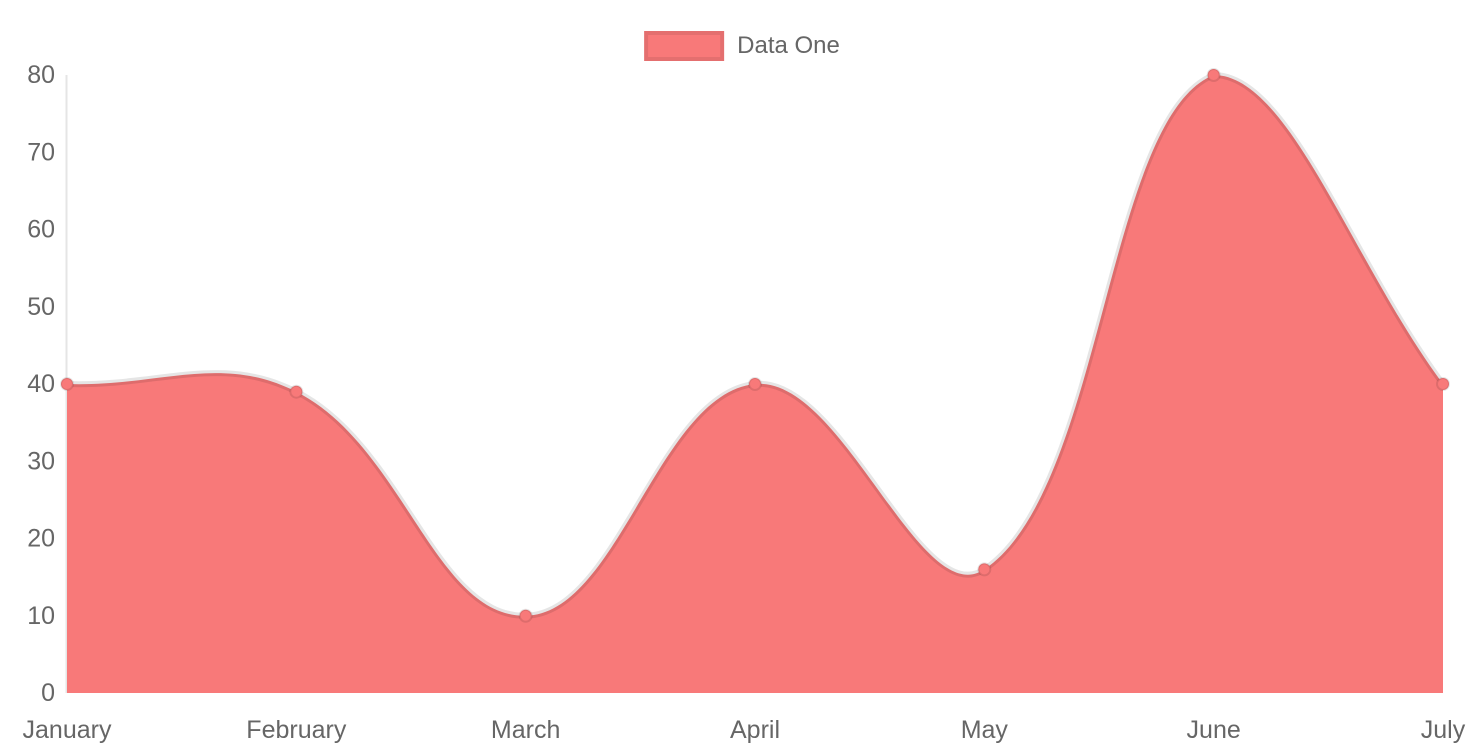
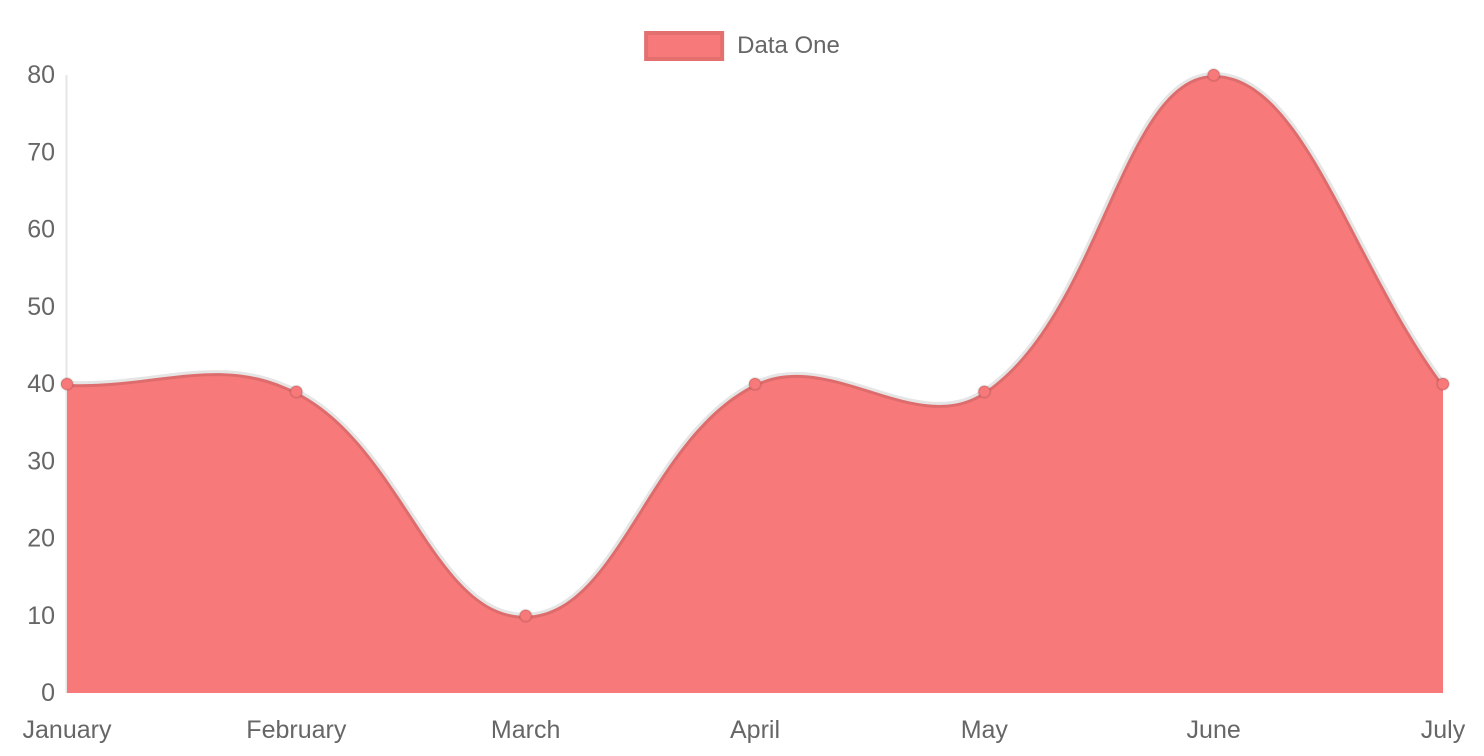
May: 16 -> 39
